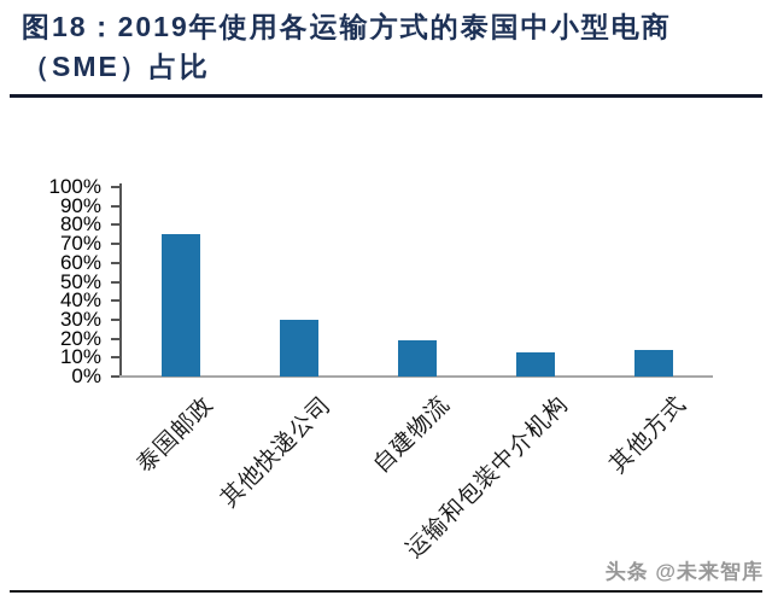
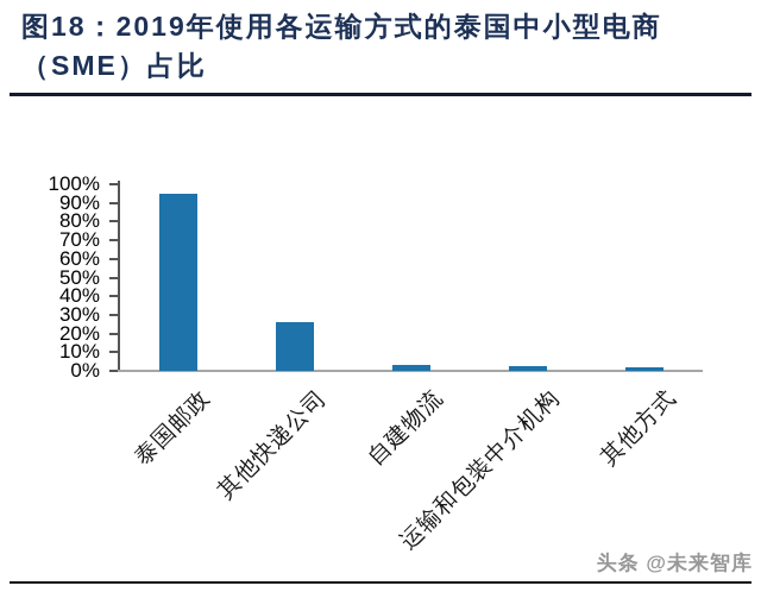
泰国邮政: 75% -> 95%
其他快递公司: 30% -> 26%
自建物流: 19% -> 3%
运输和包装中介机构: 13% -> 2%
其他方式: 14% -> 2%
